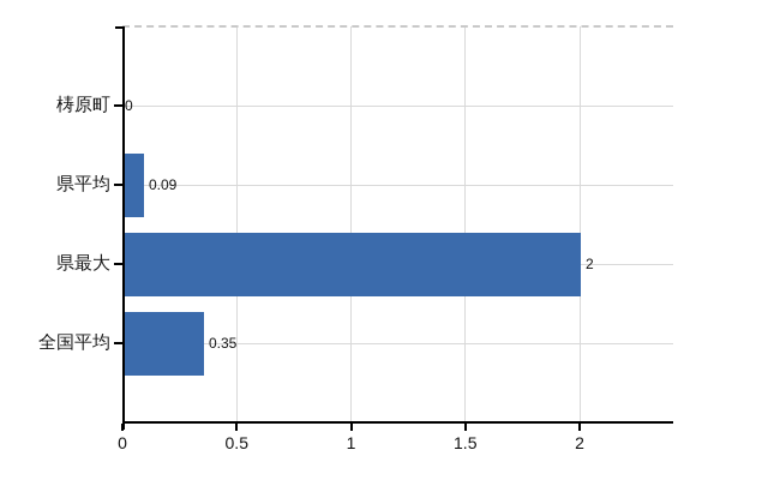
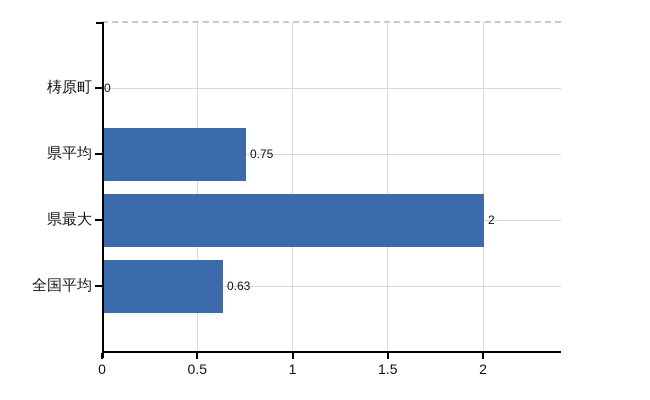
県平均: 0.09 -> 0.75
全国平均: 0.35 -> 0.63
